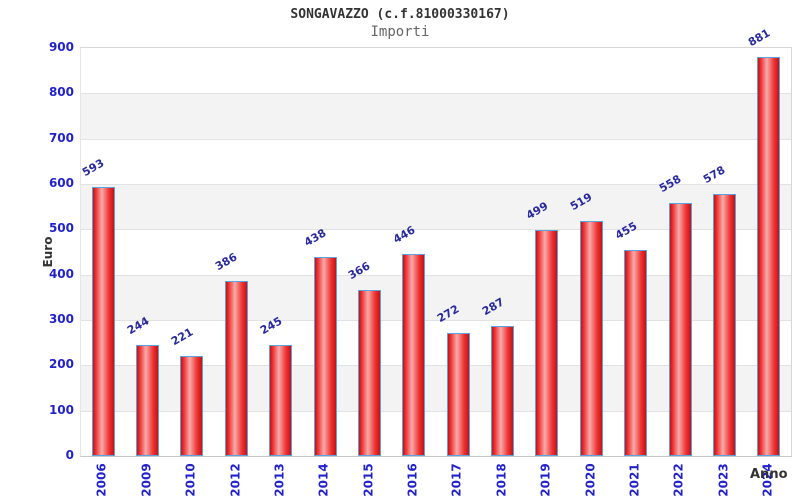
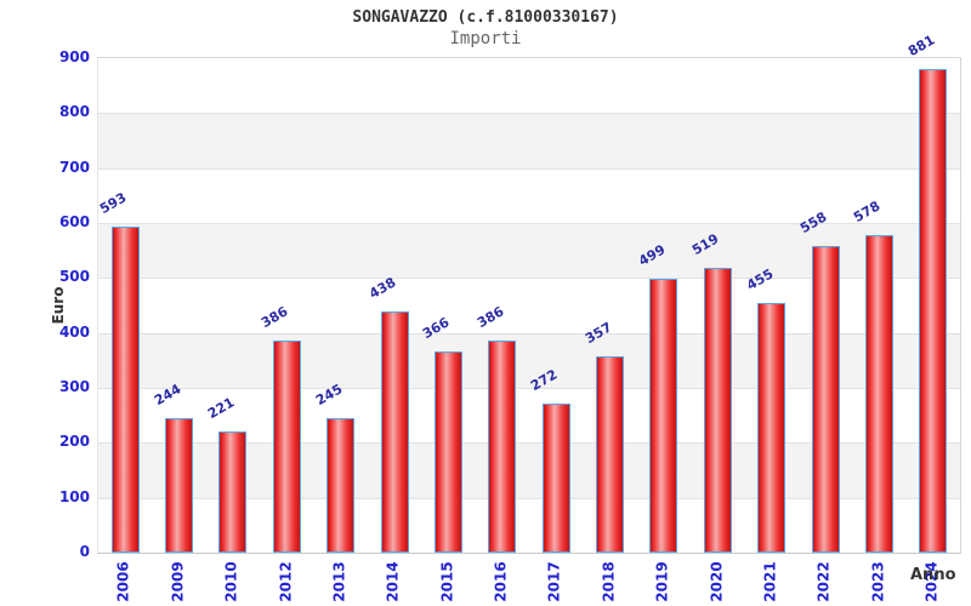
2016: 446 -> 386
2018: 287 -> 357
